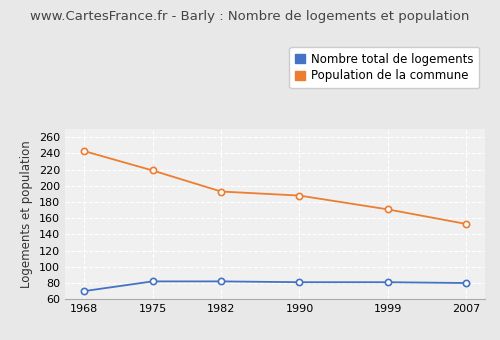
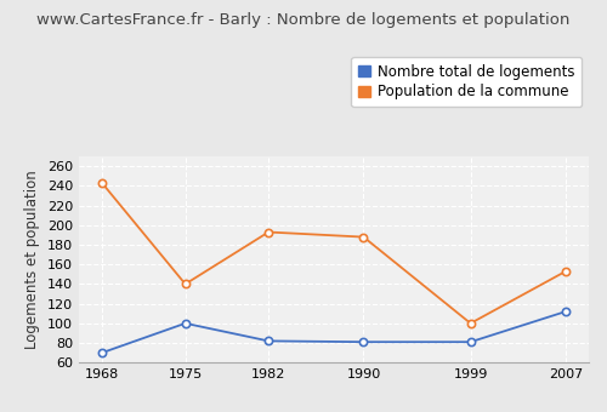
Nombre total de logements/1975: 82 -> 100
Population de la commune/1975: 219 -> 140
Population de la commune/1999: 171 -> 100
Nombre total de logements/2007: 80 -> 112
